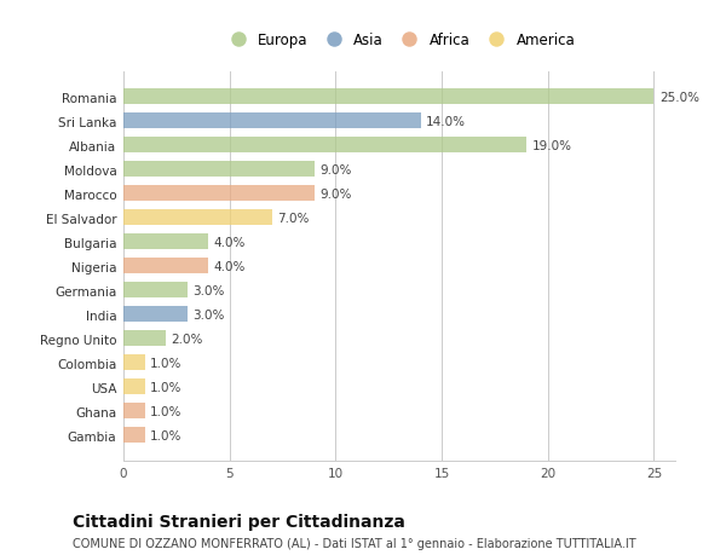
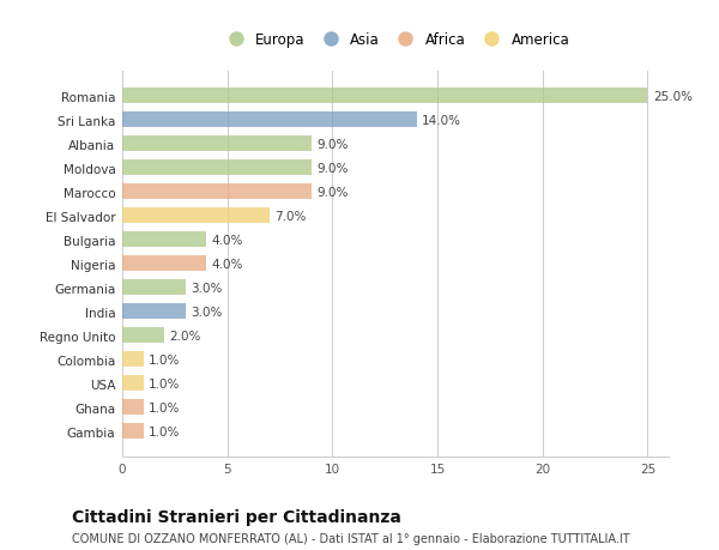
Albania: 19.0% -> 9.0%
